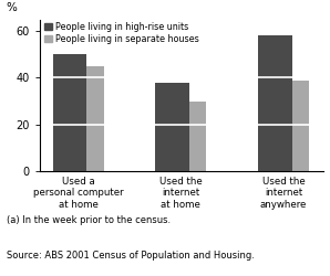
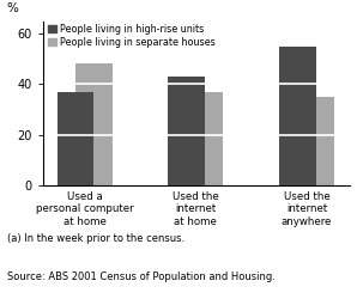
People living in high-rise units/Used a personal computer at home: 50 -> 37
People living in separate houses/Used a personal computer at home: 45 -> 48
People living in high-rise units/Used the internet at home: 38 -> 43
People living in separate houses/Used the internet at home: 30 -> 37
People living in high-rise units/Used the internet anywhere: 58 -> 55
People living in separate houses/Used the internet anywhere: 39 -> 35
